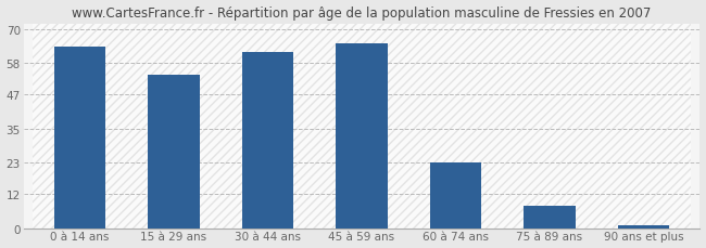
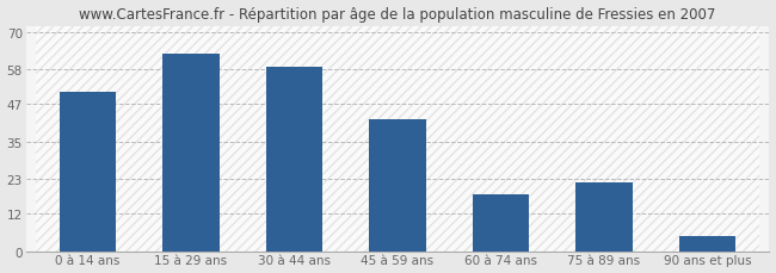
0 à 14 ans: 64 -> 51
15 à 29 ans: 54 -> 63
30 à 44 ans: 62 -> 59
45 à 59 ans: 65 -> 42
60 à 74 ans: 23 -> 18
75 à 89 ans: 8 -> 22
90 ans et plus: 1 -> 5
